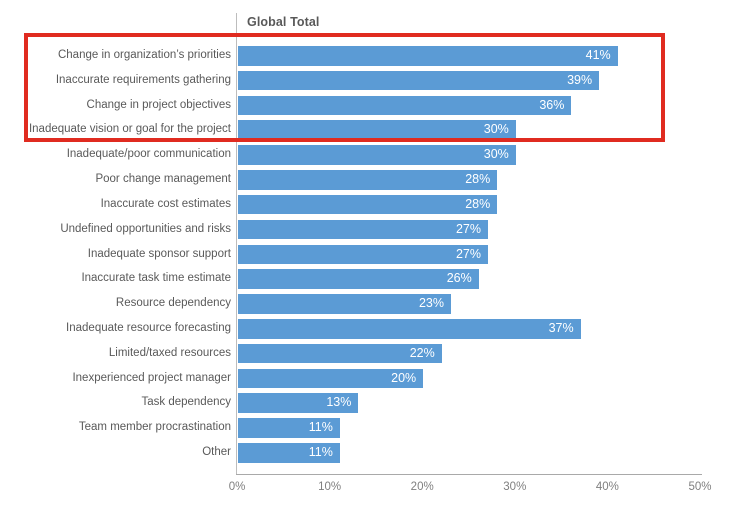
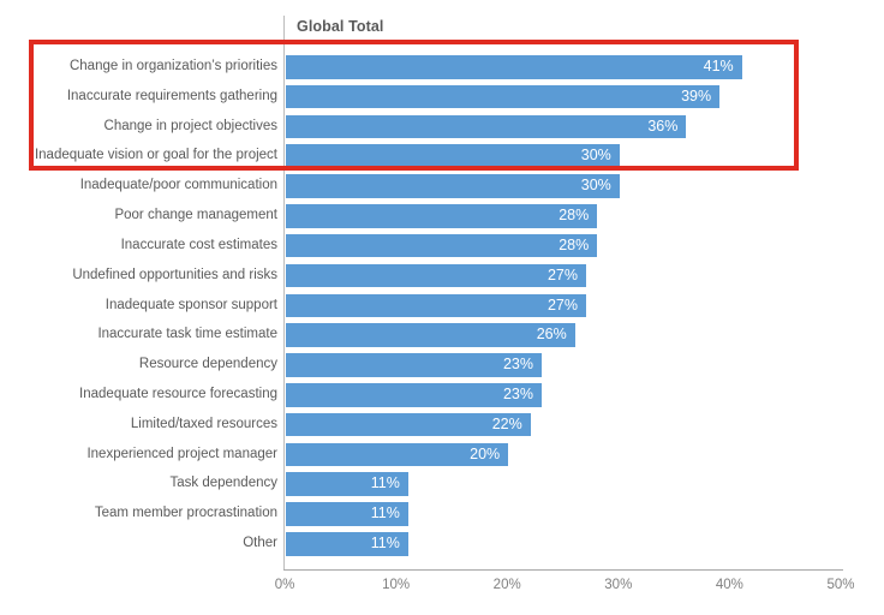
Inadequate resource forecasting: 37% -> 23%
Task dependency: 13% -> 11%
